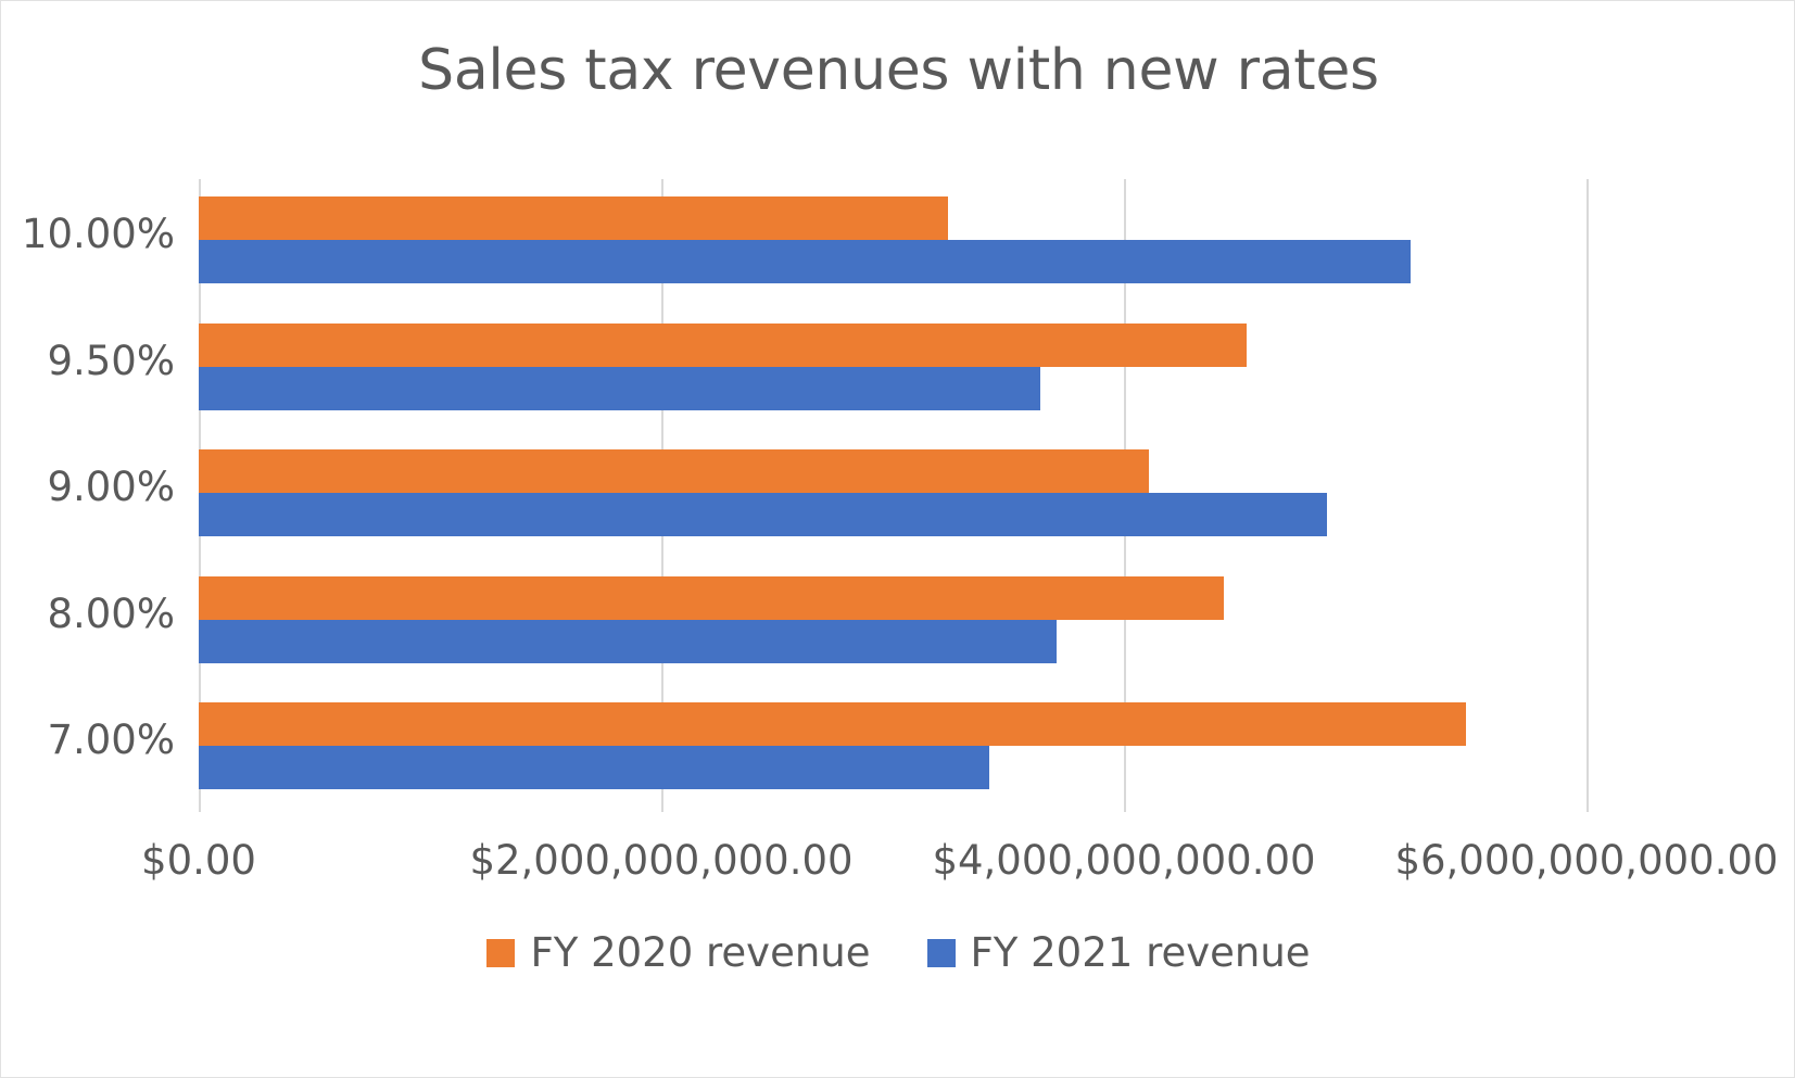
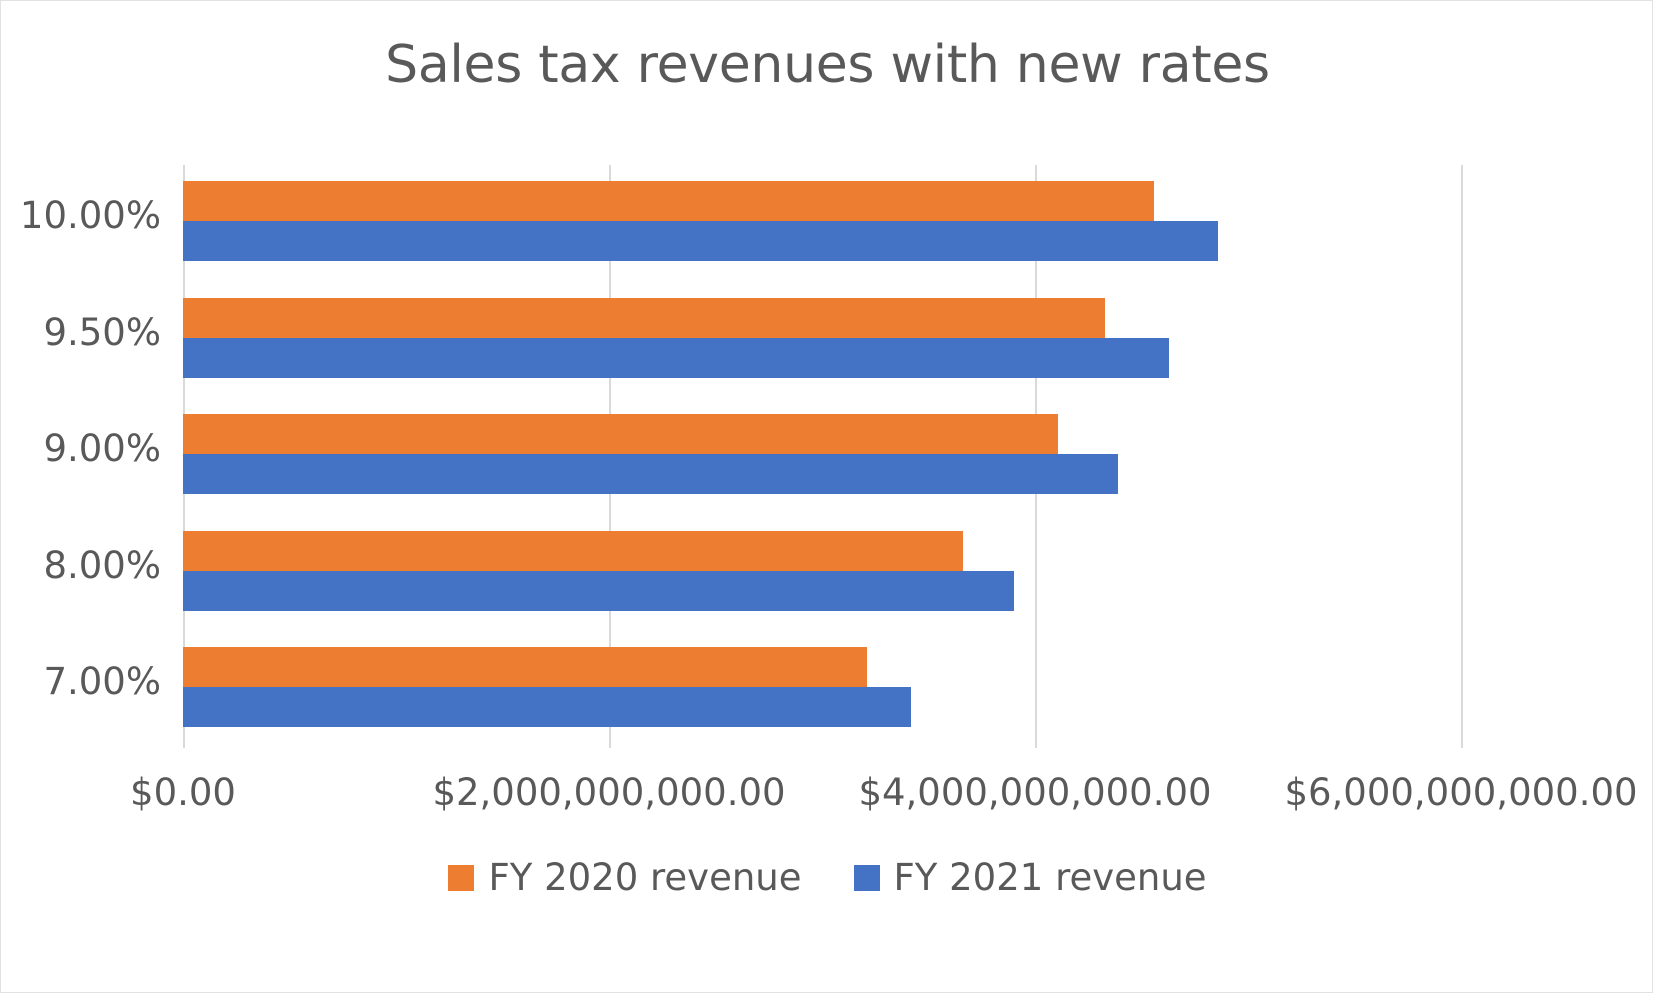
FY 2020 revenue/7.00%: $5480000000 -> $3210000000
FY 2020 revenue/8.00%: $4430000000 -> $3660000000
FY 2021 revenue/8.00%: $3710000000 -> $3900000000
FY 2021 revenue/9.00%: $4880000000 -> $4390000000
FY 2020 revenue/9.50%: $4530000000 -> $4330000000
FY 2021 revenue/9.50%: $3640000000 -> $4630000000
FY 2020 revenue/10.00%: $3240000000 -> $4560000000
FY 2021 revenue/10.00%: $5240000000 -> $4860000000
